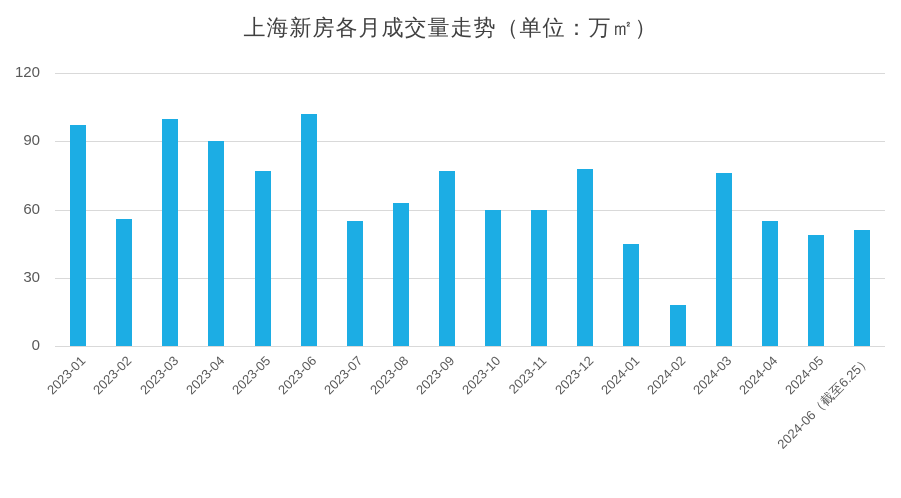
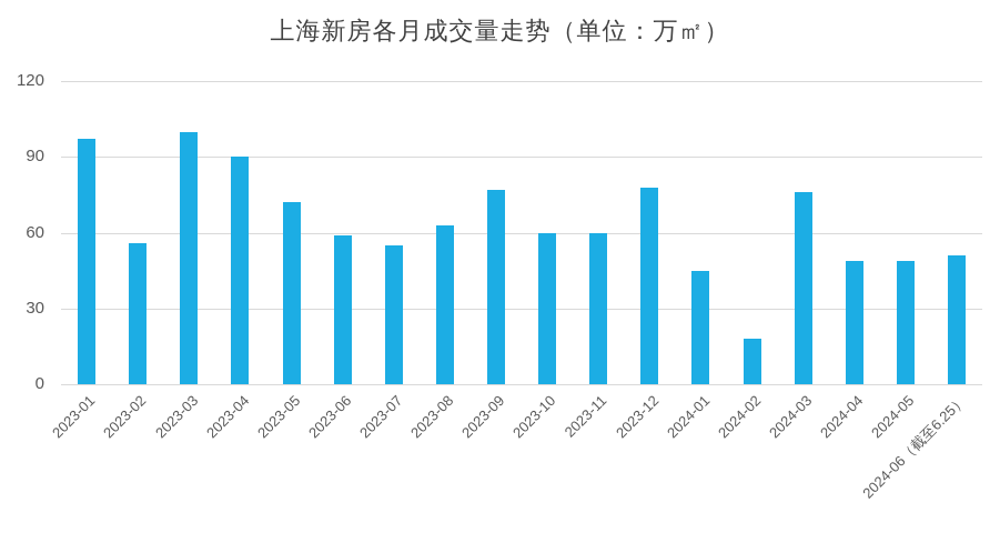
2023-05: 77 -> 72
2023-06: 102 -> 59
2024-04: 55 -> 49
